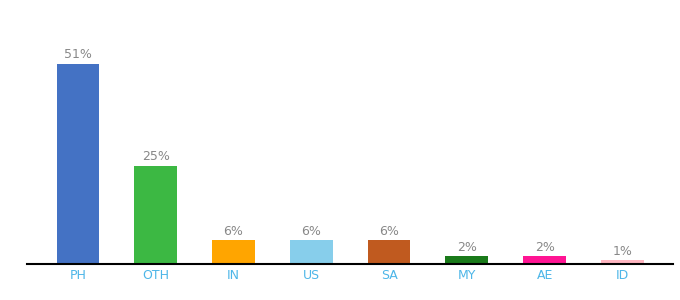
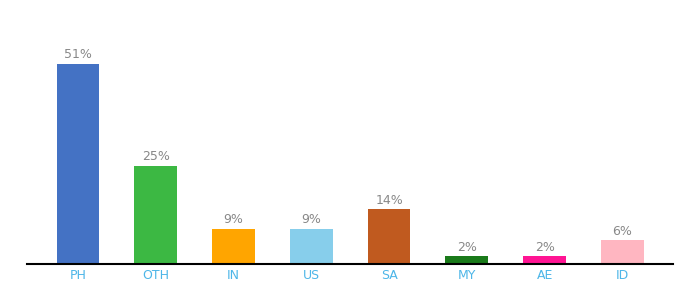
IN: 6% -> 9%
US: 6% -> 9%
SA: 6% -> 14%
ID: 1% -> 6%
